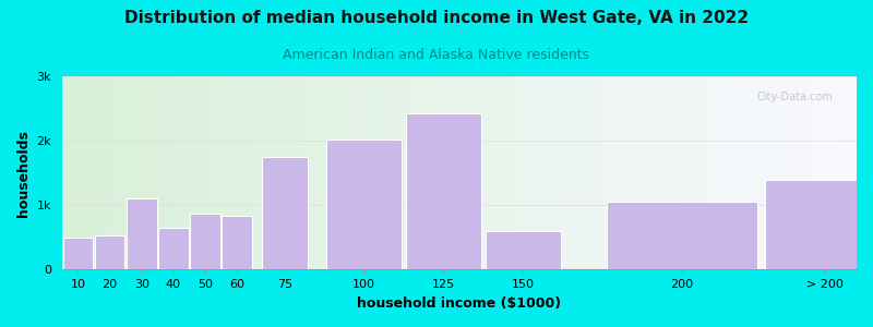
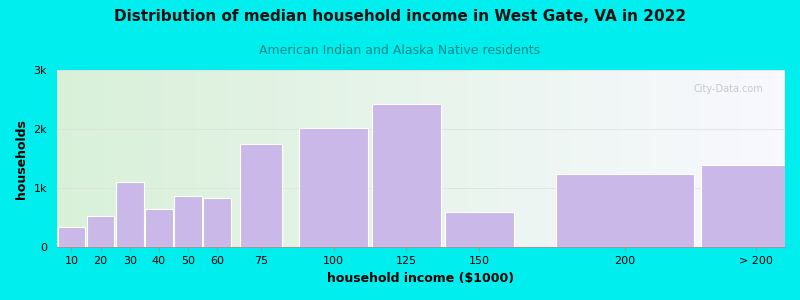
10: 0.50k -> 0.34k
200: 1.05k -> 1.24k
